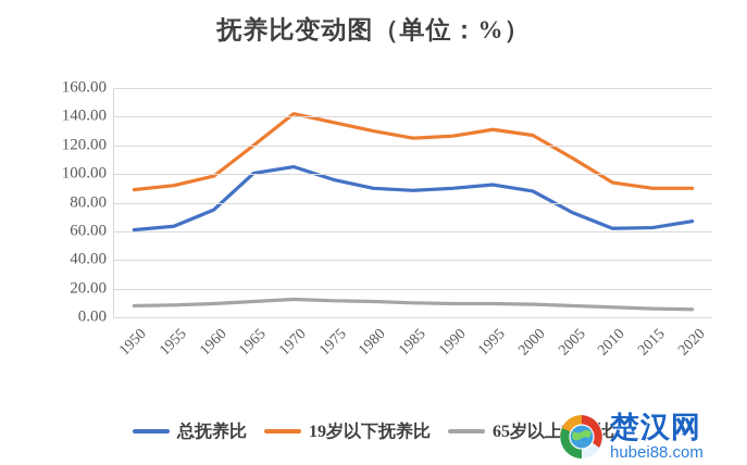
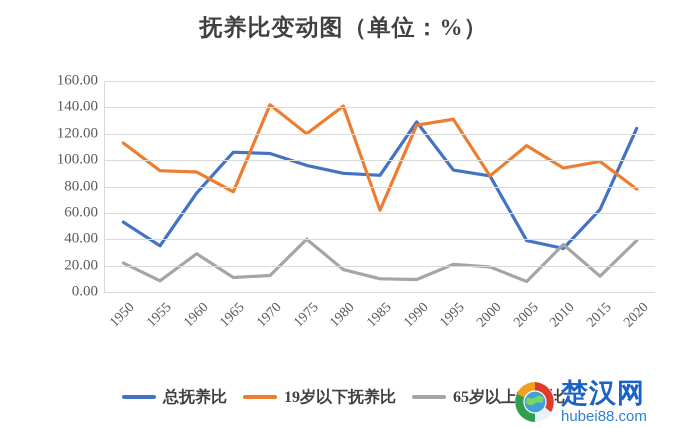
总抚养比/1950: 61 -> 53
19岁以下抚养比/1950: 89 -> 113
65岁以上抚养比/1950: 8 -> 22
总抚养比/1955: 64 -> 35
19岁以下抚养比/1960: 98 -> 91
65岁以上抚养比/1960: 10 -> 29
总抚养比/1965: 100 -> 106
19岁以下抚养比/1965: 120 -> 76
19岁以下抚养比/1975: 136 -> 120
65岁以上抚养比/1975: 12 -> 40
19岁以下抚养比/1980: 130 -> 141
65岁以上抚养比/1980: 11 -> 17
19岁以下抚养比/1985: 125 -> 62
总抚养比/1990: 90 -> 129
65岁以上抚养比/1995: 10 -> 21
19岁以下抚养比/2000: 127 -> 88
65岁以上抚养比/2000: 9 -> 19
总抚养比/2005: 73 -> 39
总抚养比/2010: 62 -> 33
65岁以上抚养比/2010: 7 -> 36
19岁以下抚养比/2015: 90 -> 99
65岁以上抚养比/2015: 6 -> 12
总抚养比/2020: 67 -> 124
19岁以下抚养比/2020: 90 -> 78
65岁以上抚养比/2020: 6 -> 39
